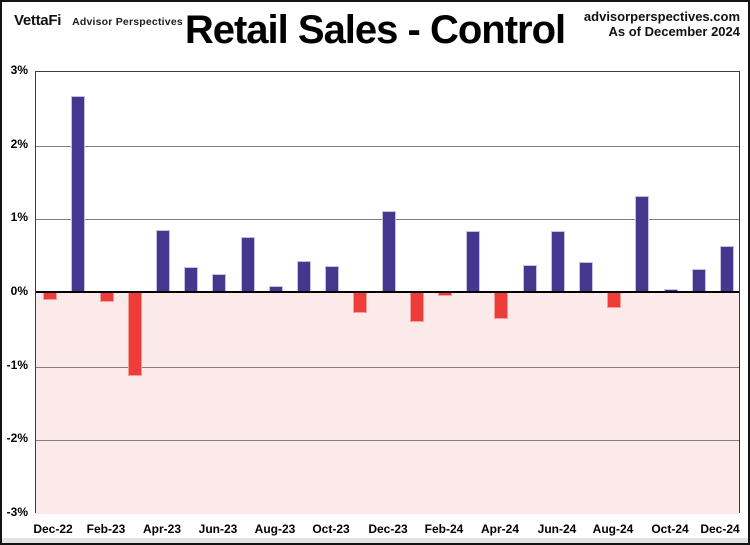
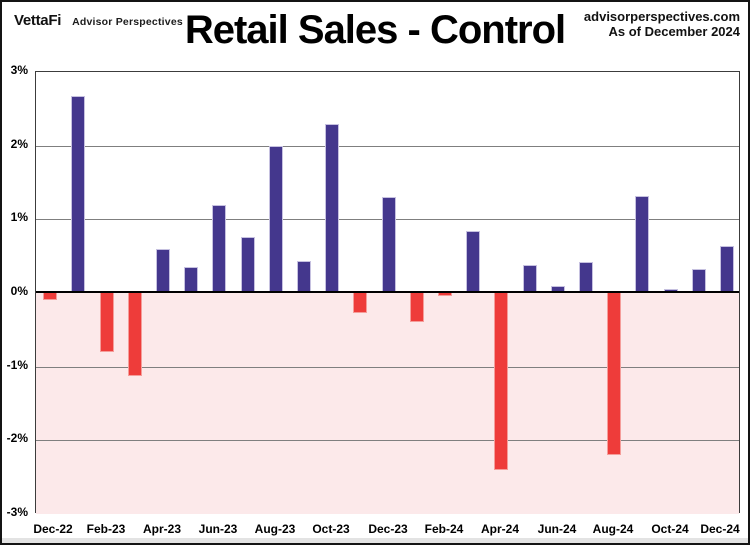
Feb-23: -0.1% -> -0.8%
Apr-23: 0.9% -> 0.6%
Jun-23: 0.3% -> 1.2%
Aug-23: 0.1% -> 2.0%
Oct-23: 0.4% -> 2.3%
Dec-23: 1.1% -> 1.3%
Apr-24: -0.3% -> -2.4%
Jun-24: 0.8% -> 0.1%
Aug-24: -0.2% -> -2.2%
